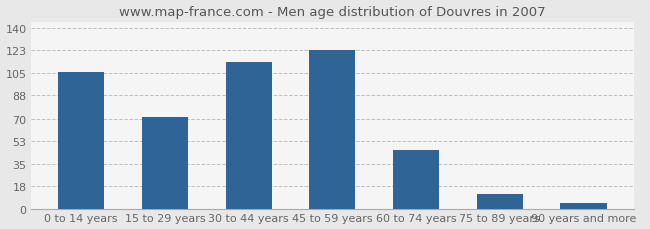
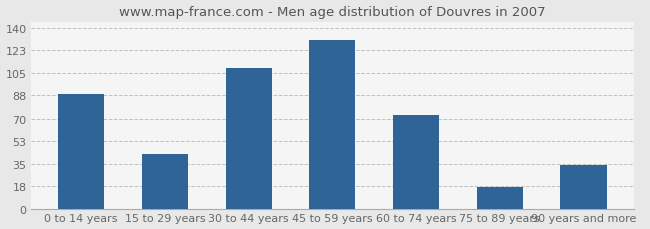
0 to 14 years: 106 -> 89
15 to 29 years: 71 -> 43
30 to 44 years: 114 -> 109
45 to 59 years: 123 -> 131
60 to 74 years: 46 -> 73
75 to 89 years: 12 -> 17
90 years and more: 5 -> 34
